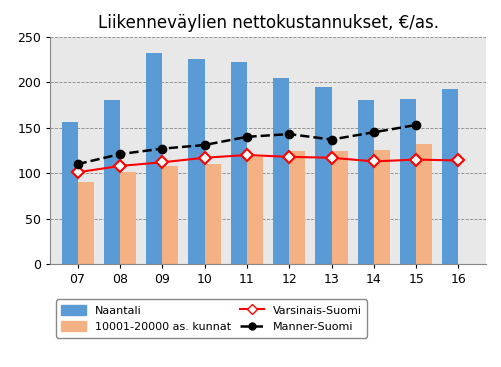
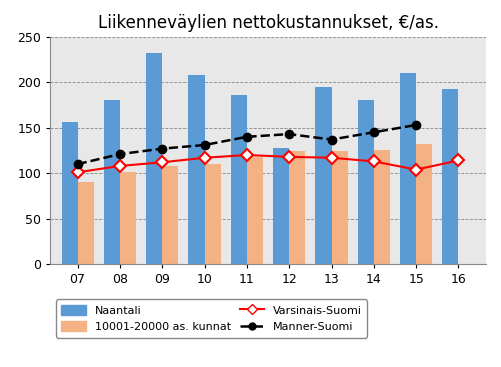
Naantali/10: 225 -> 208
Naantali/11: 222 -> 186
Naantali/12: 205 -> 128
Naantali/15: 182 -> 210
Varsinais-Suomi/15: 115 -> 104
